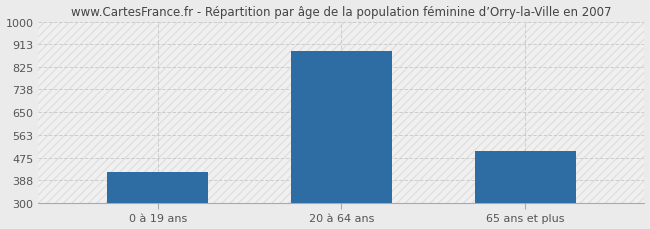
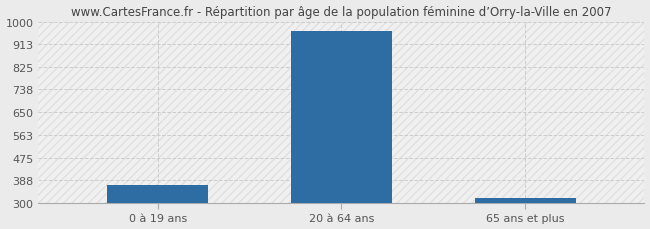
0 à 19 ans: 420 -> 370
20 à 64 ans: 885 -> 963
65 ans et plus: 500 -> 318
